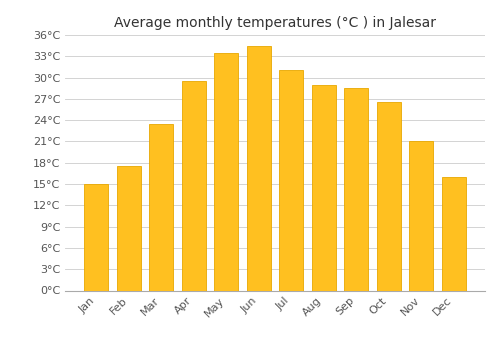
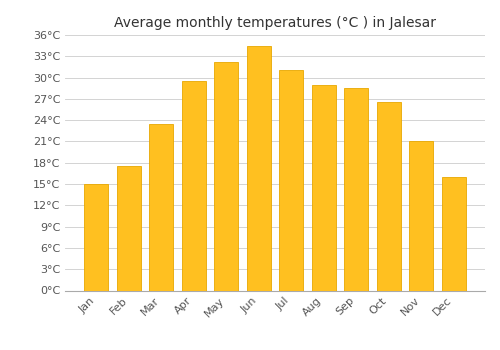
May: 33.5°C -> 32.2°C
